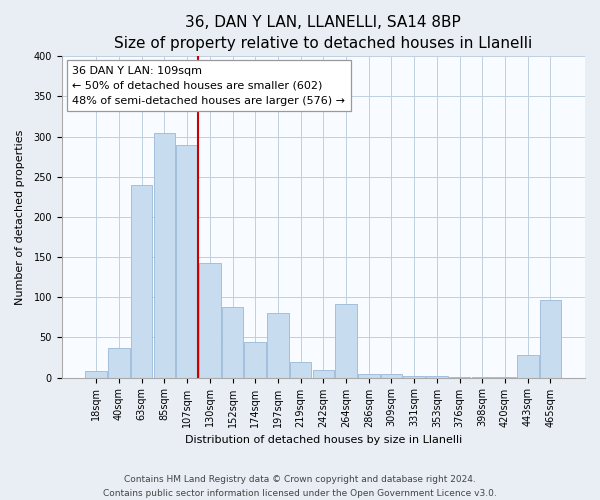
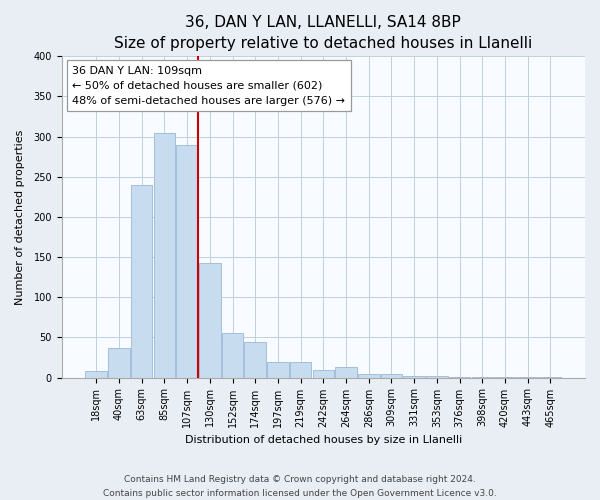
152sqm: 88 -> 55
197sqm: 80 -> 20
264sqm: 92 -> 13
443sqm: 28 -> 1
465sqm: 96 -> 1
